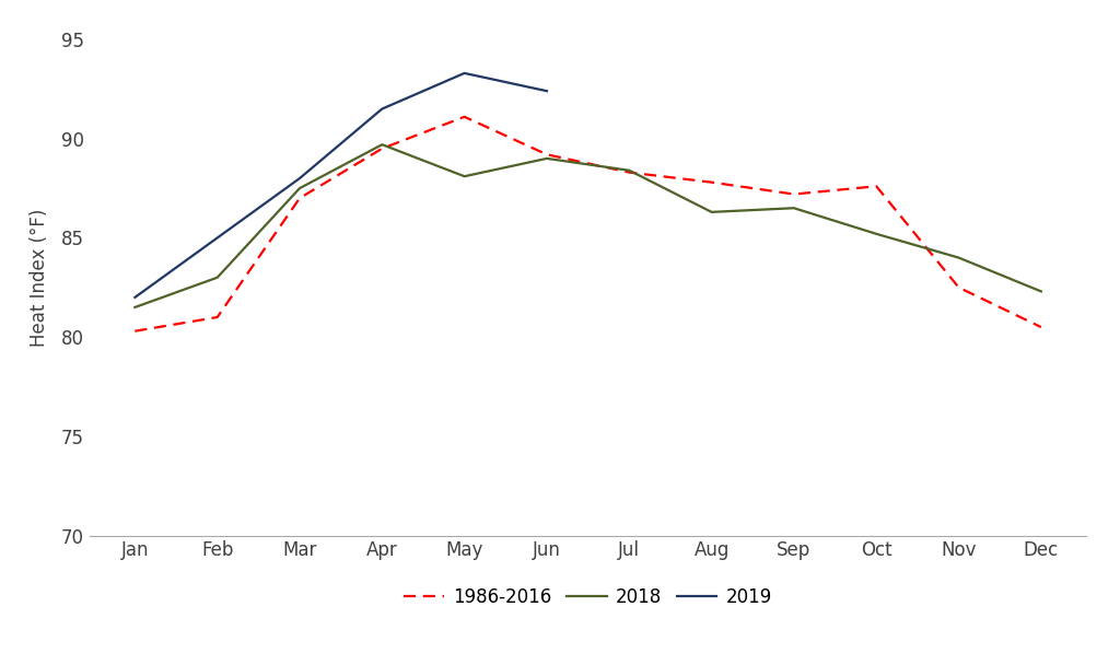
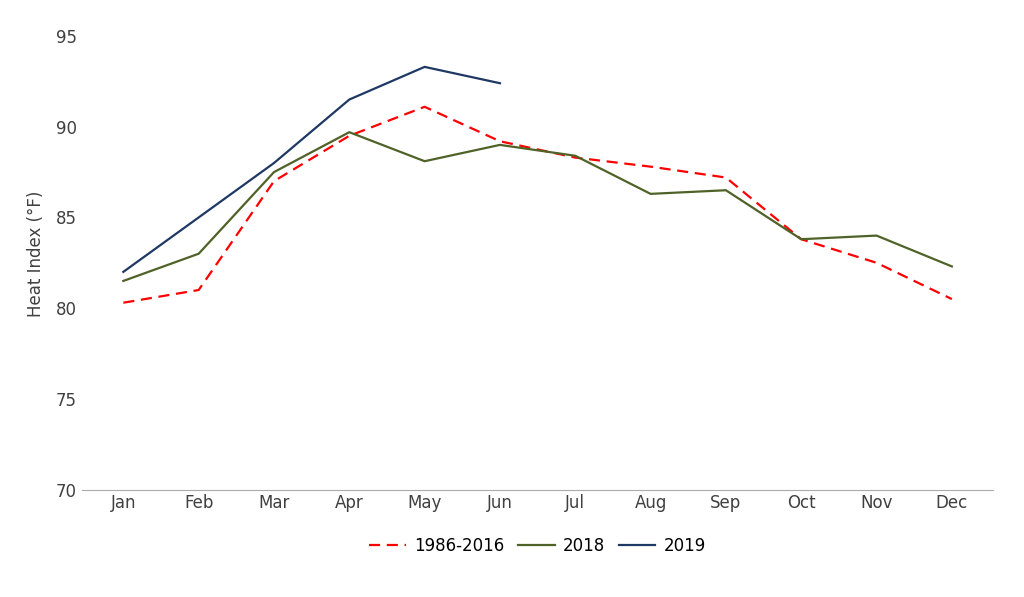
1986-2016/Oct: 87.6 -> 83.8
2018/Oct: 85.2 -> 83.8
